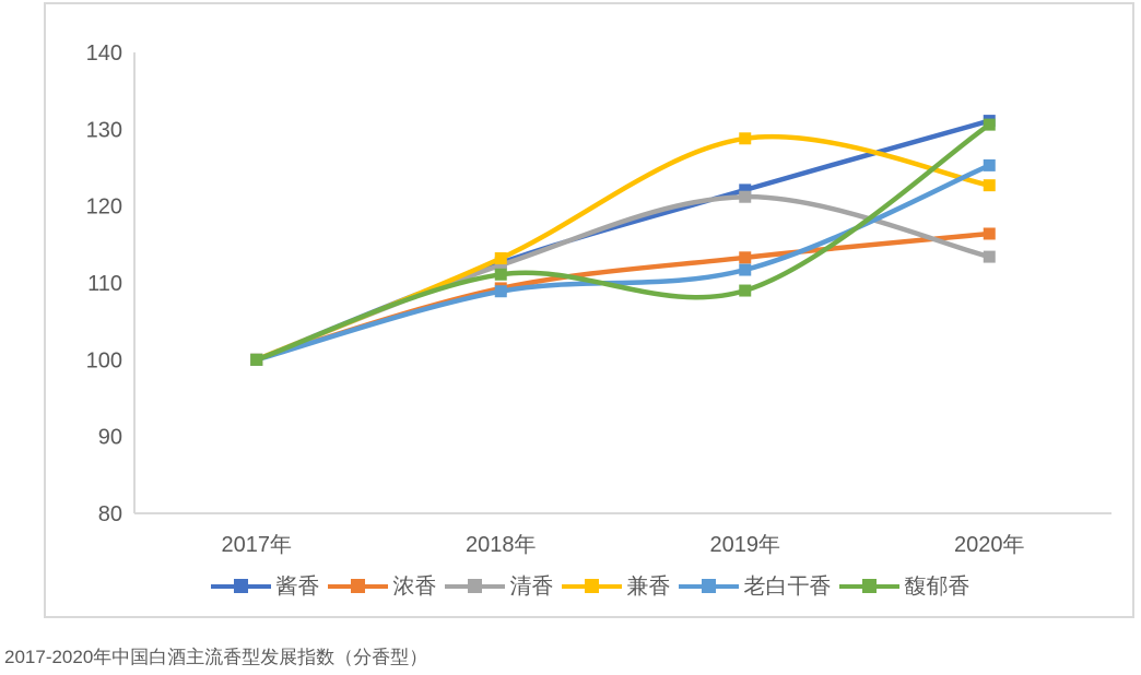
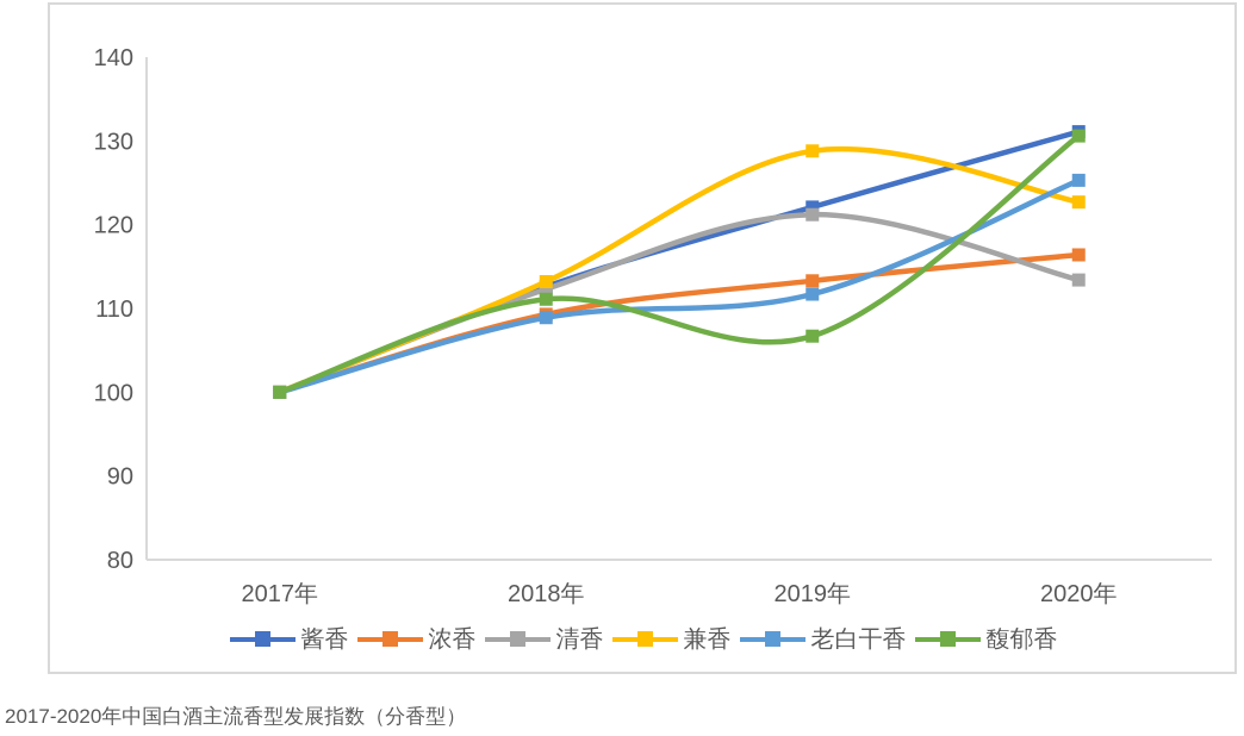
馥郁香/2019年: 109 -> 107
